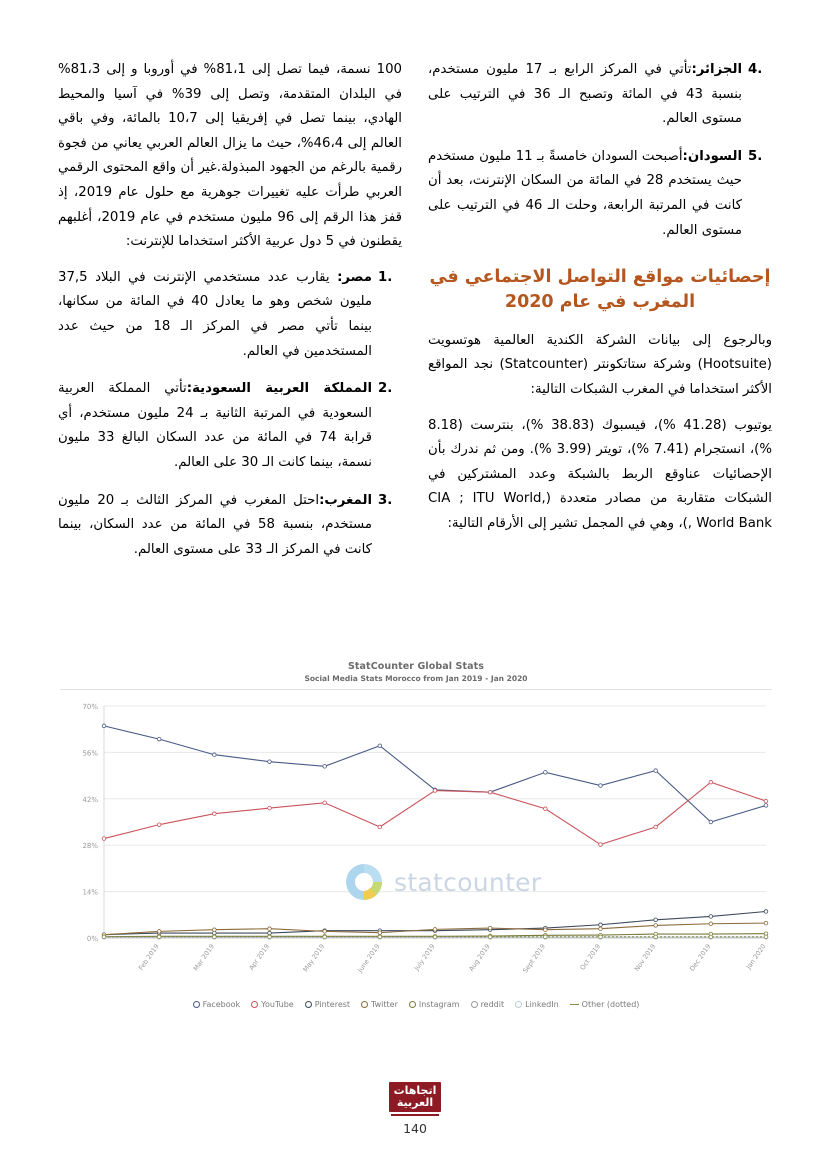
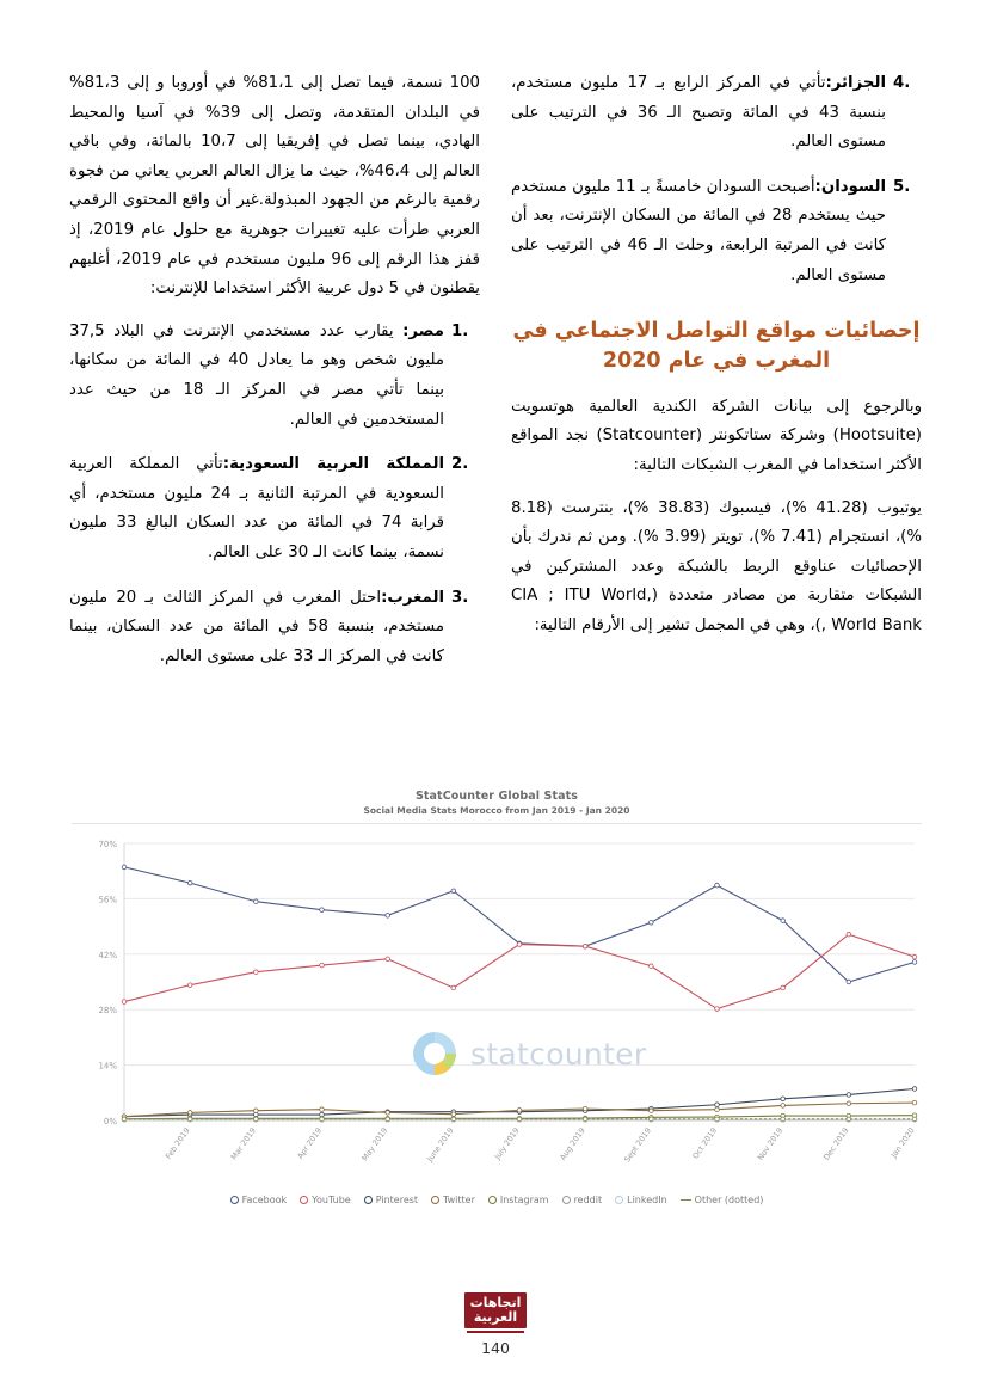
Facebook/Oct 2019: 46% -> 59%
